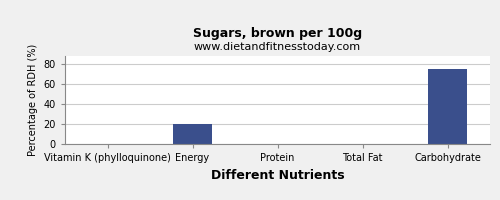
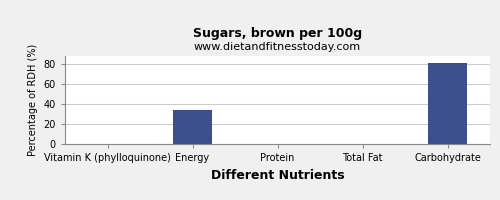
Energy: 20 -> 34
Carbohydrate: 75 -> 81
